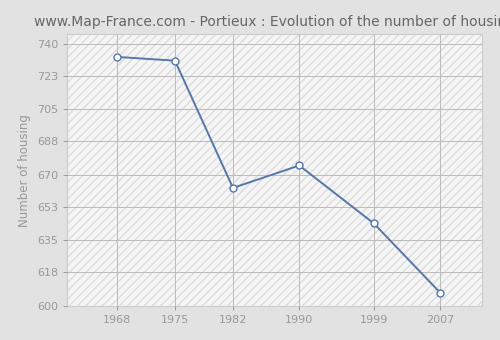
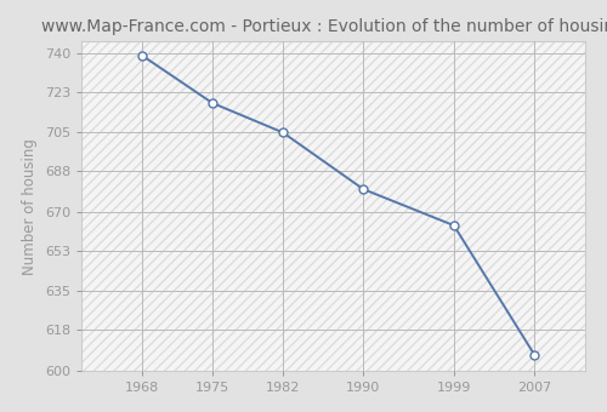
1968: 733 -> 739
1975: 731 -> 718
1982: 663 -> 705
1990: 675 -> 680
1999: 644 -> 664
